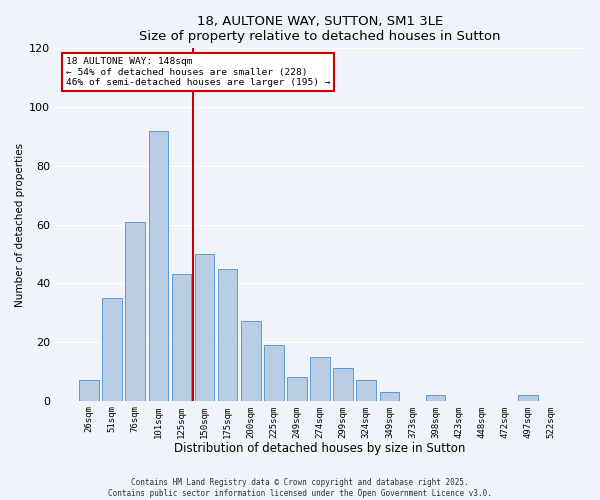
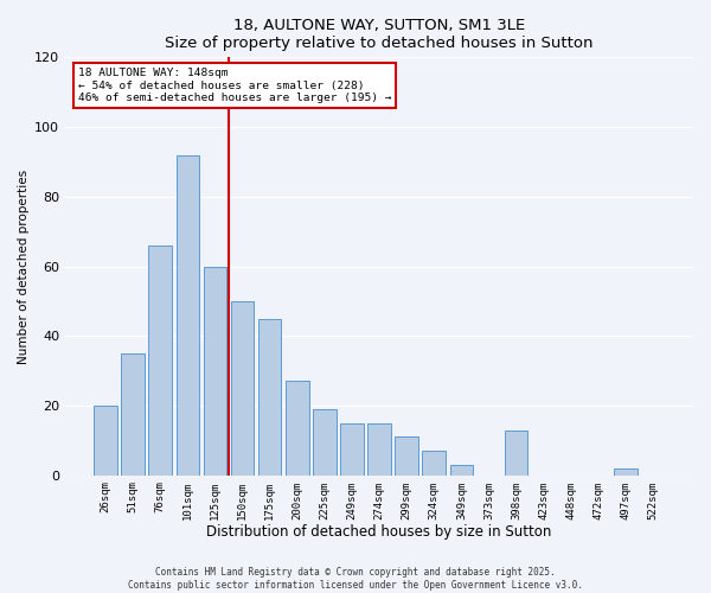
26sqm: 7 -> 20
76sqm: 61 -> 66
125sqm: 43 -> 60
249sqm: 8 -> 15
398sqm: 2 -> 13
